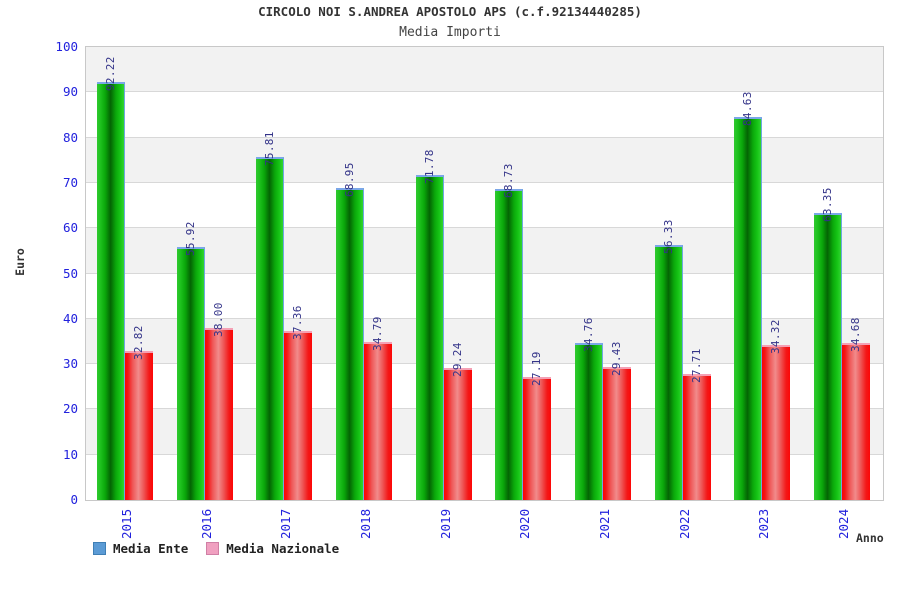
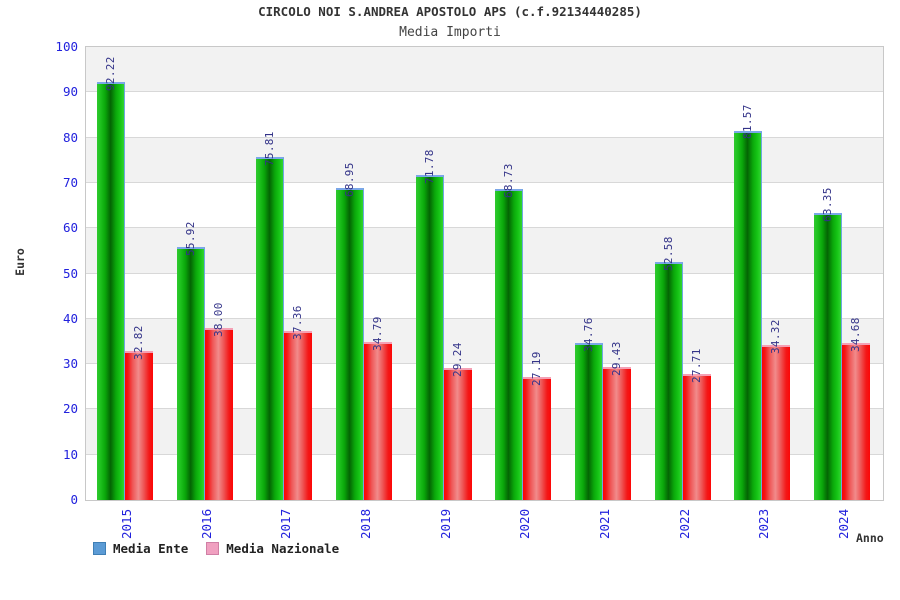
Media Ente/2022: 56.33 -> 52.58
Media Ente/2023: 84.63 -> 81.57
